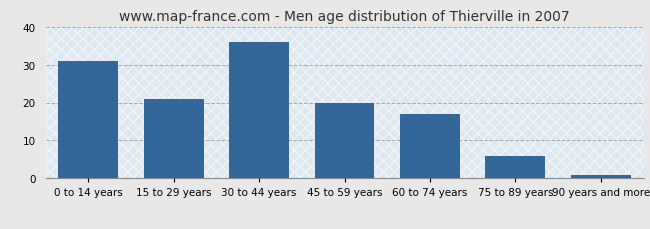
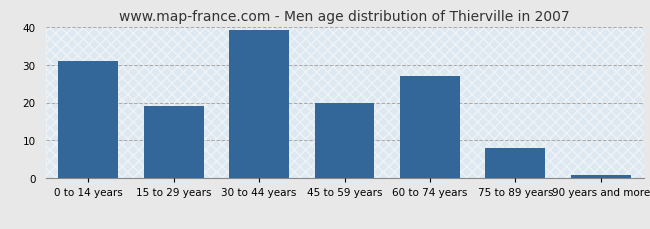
15 to 29 years: 21 -> 19
30 to 44 years: 36 -> 39
60 to 74 years: 17 -> 27
75 to 89 years: 6 -> 8
